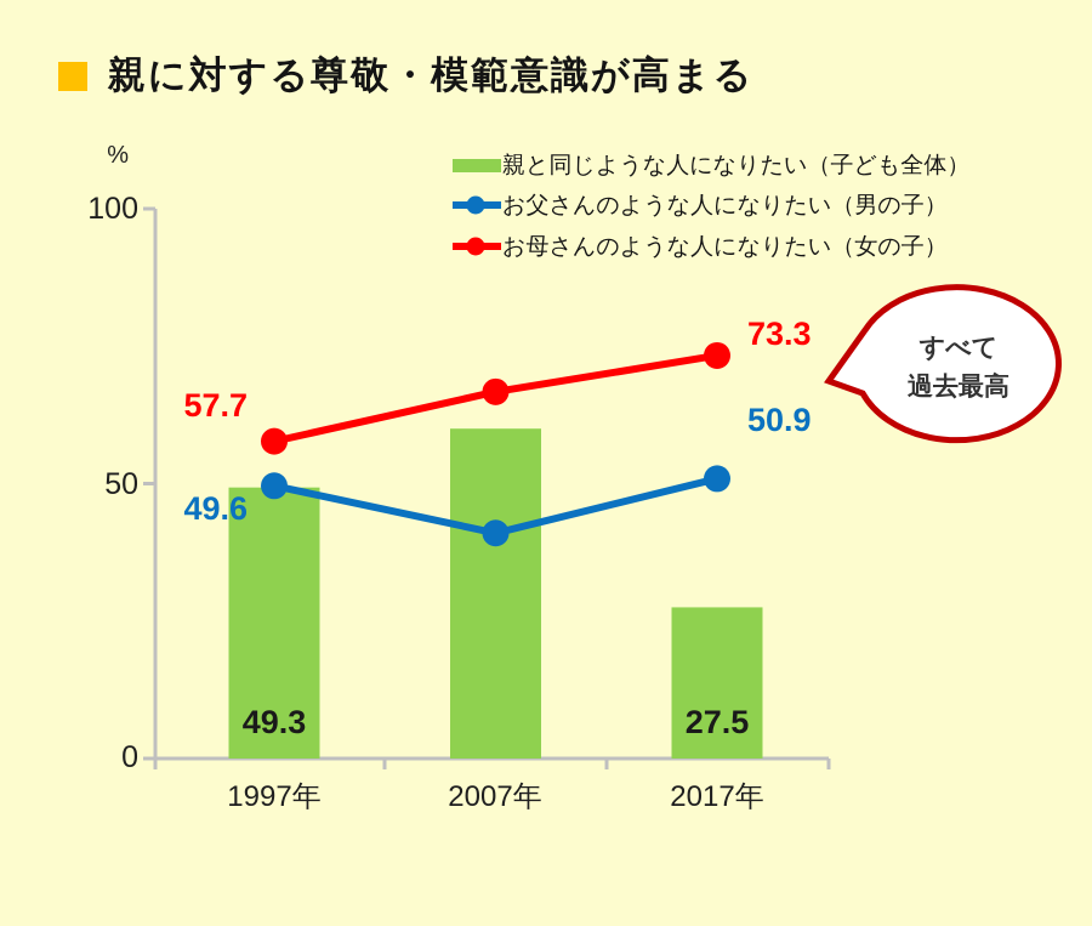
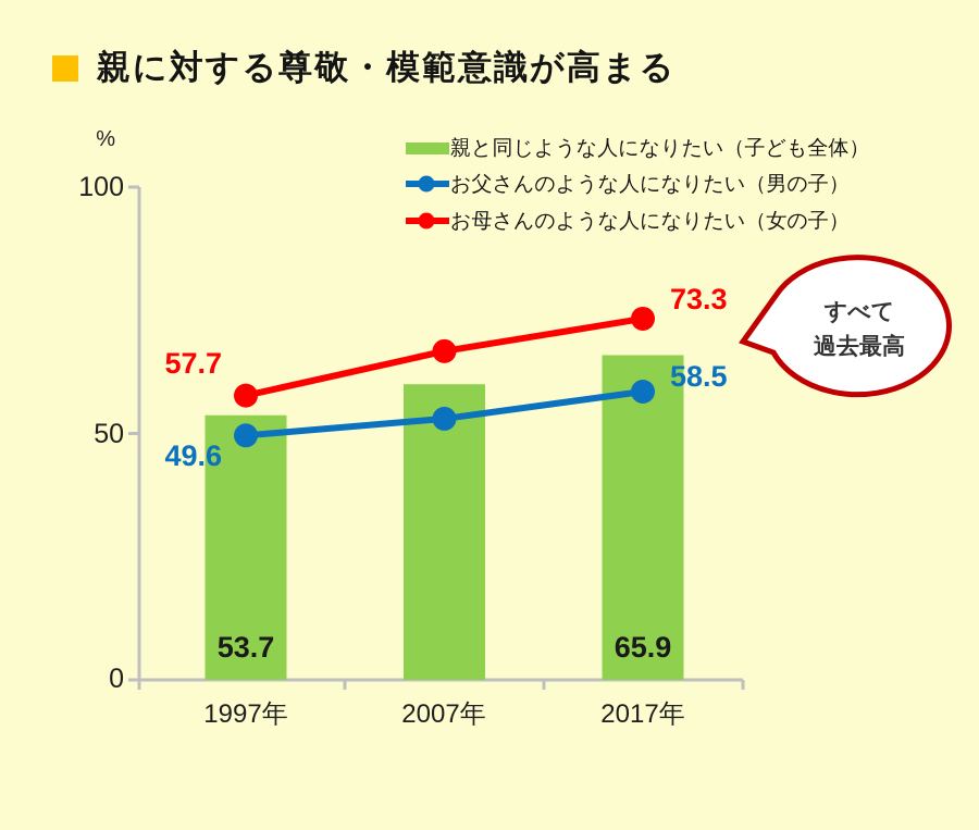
親と同じような人になりたい（子ども全体）/1997年: 49.3 -> 53.7
お父さんのような人になりたい（男の子）/2007年: 41 -> 53
親と同じような人になりたい（子ども全体）/2017年: 27.5 -> 65.9
お父さんのような人になりたい（男の子）/2017年: 50.9 -> 58.5
